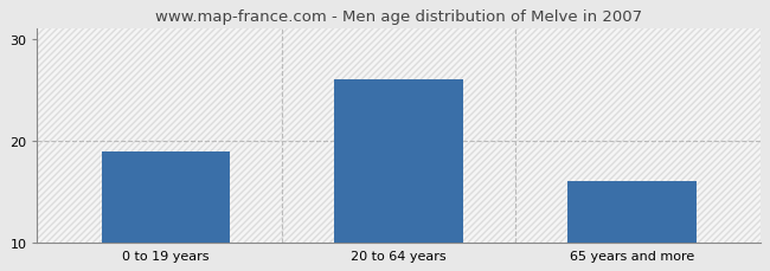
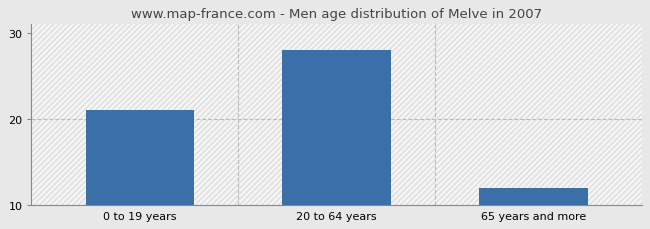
0 to 19 years: 19 -> 21
20 to 64 years: 26 -> 28
65 years and more: 16 -> 12
